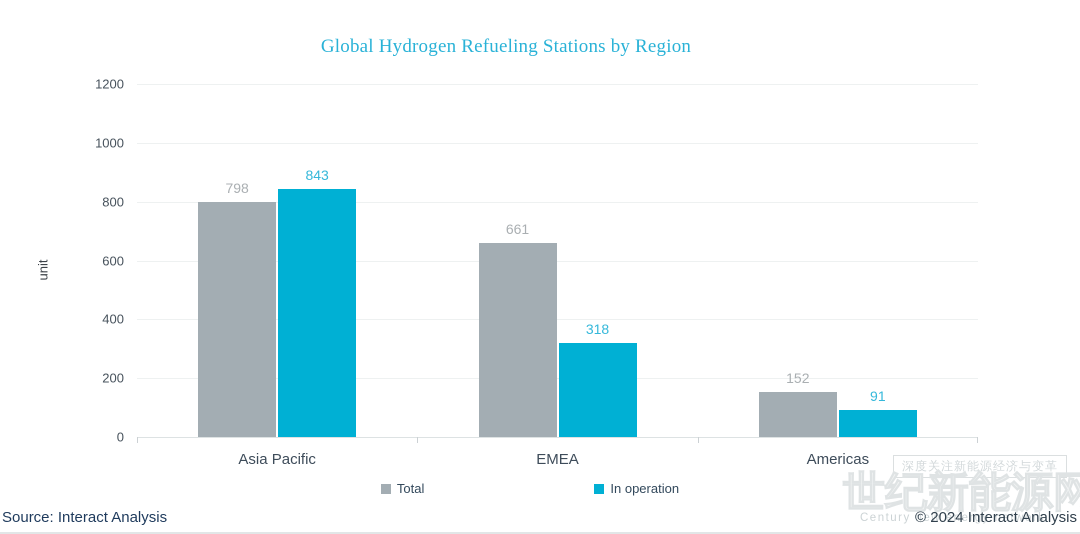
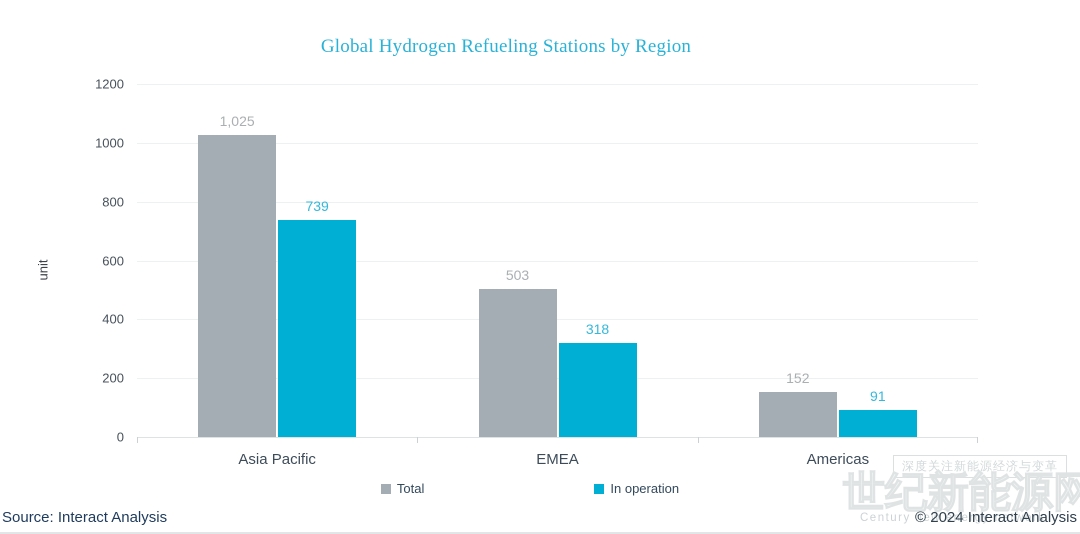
Total/Asia Pacific: 798 -> 1,025
In operation/Asia Pacific: 843 -> 739
Total/EMEA: 661 -> 503
